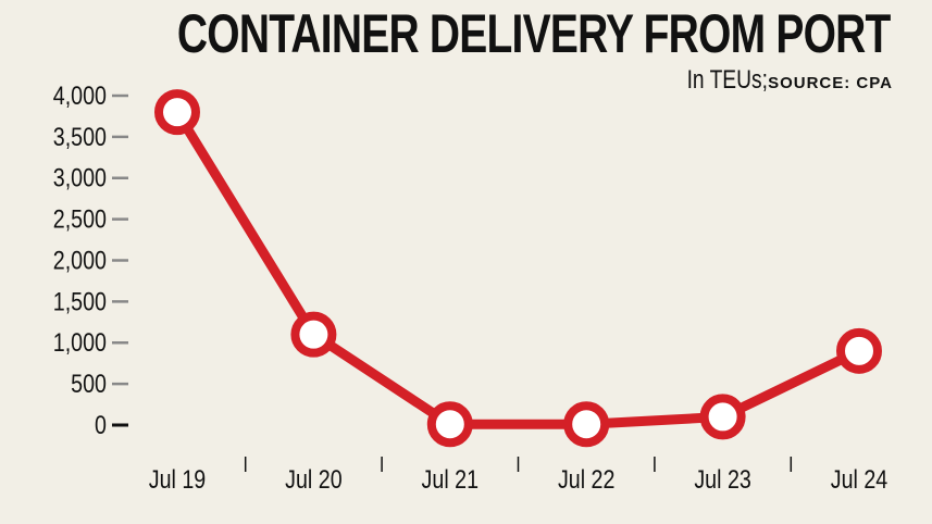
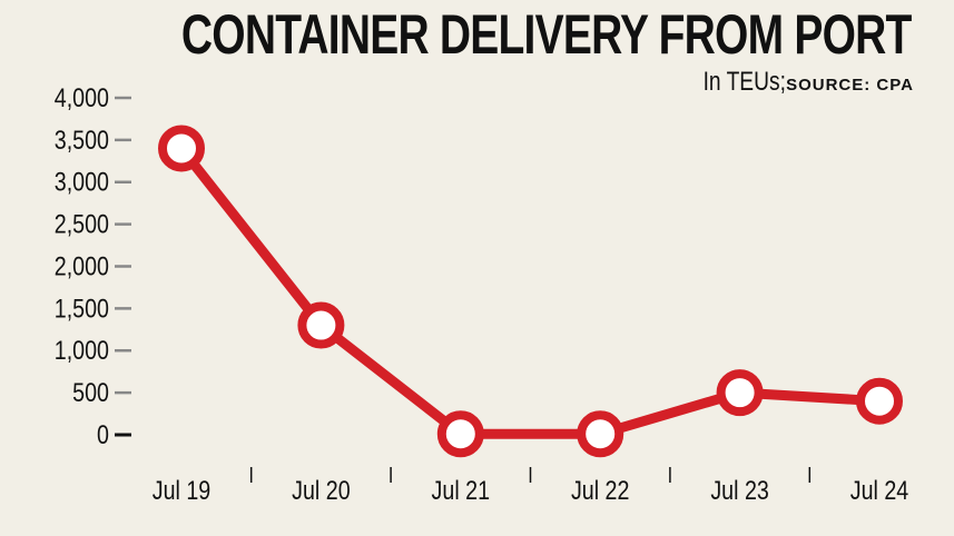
Jul 19: 3800 -> 3400
Jul 20: 1100 -> 1300
Jul 23: 100 -> 500
Jul 24: 900 -> 400
